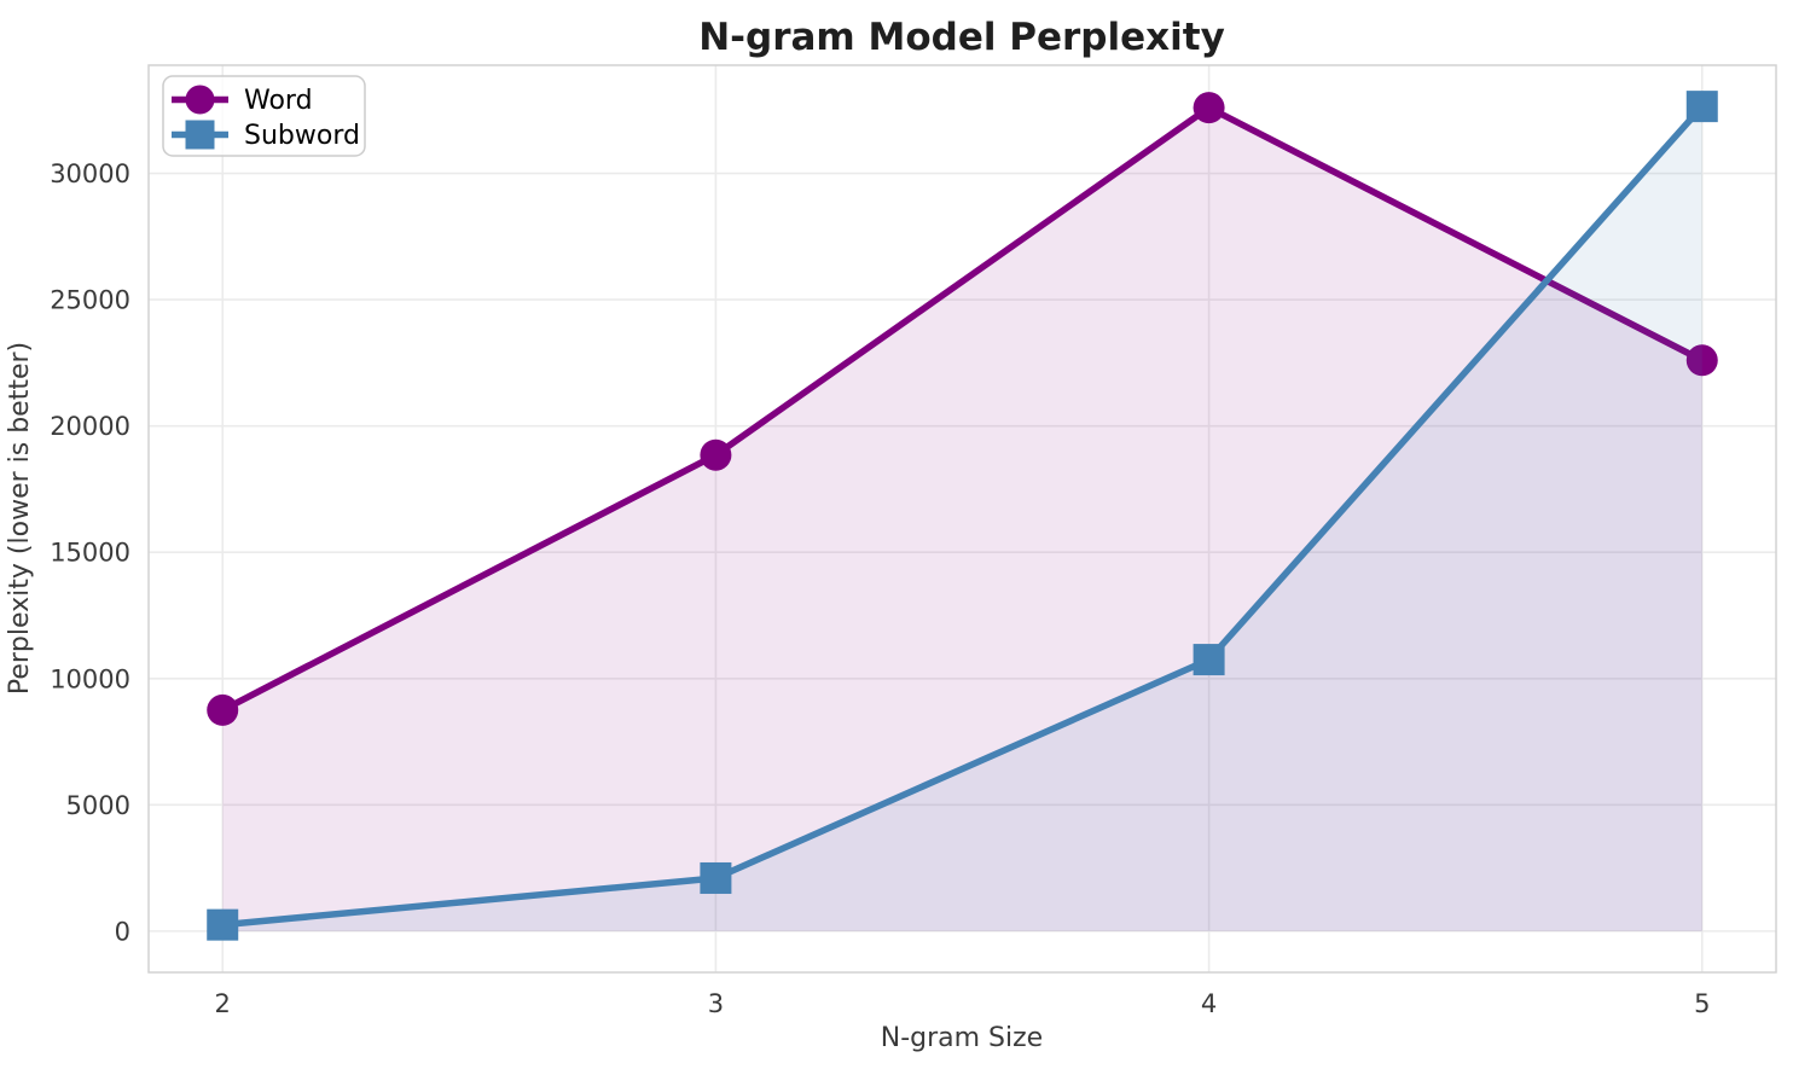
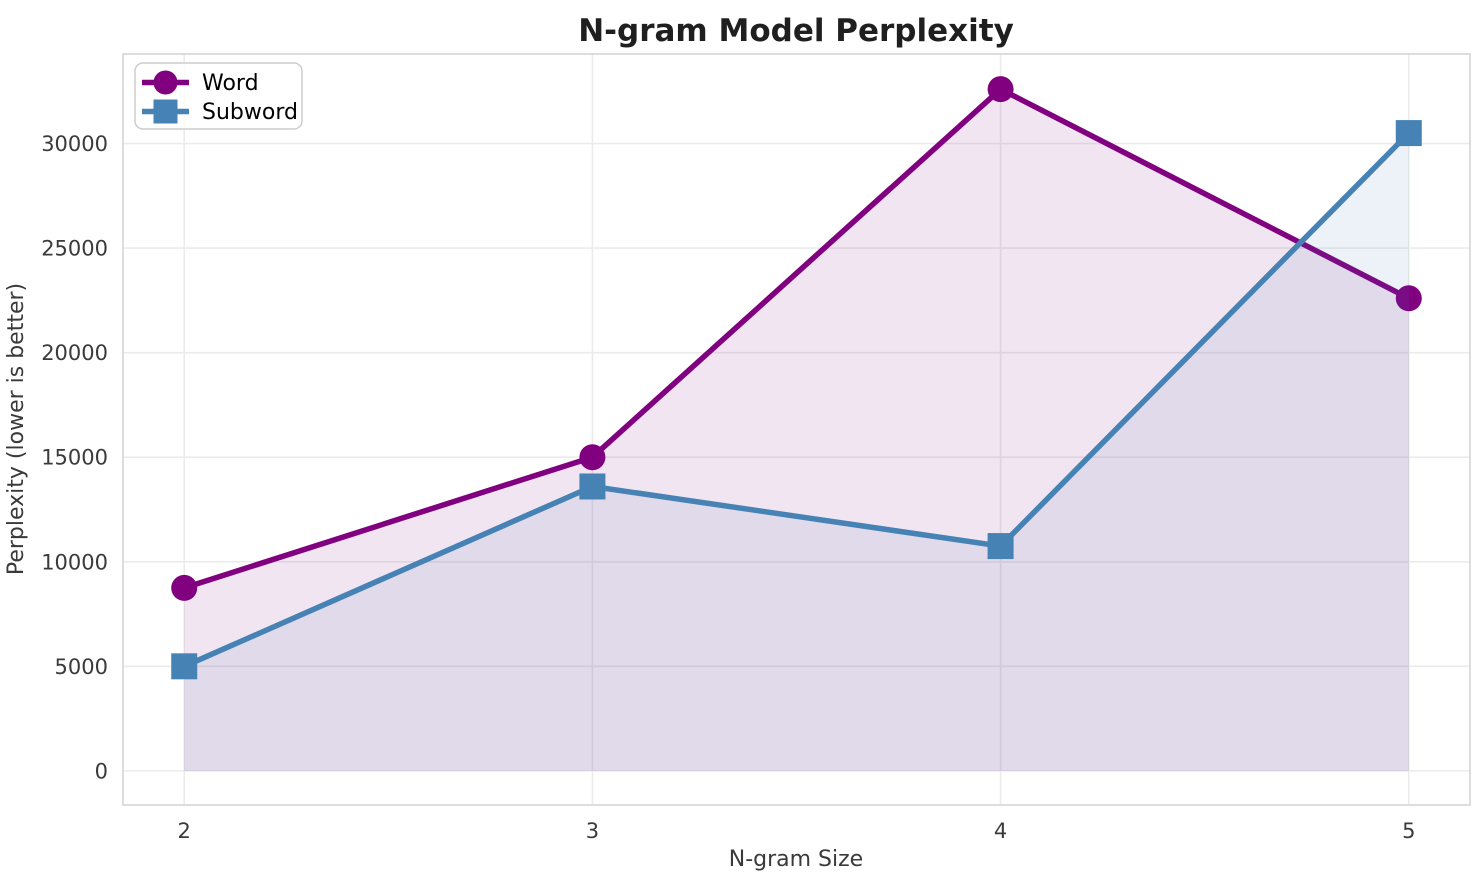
Subword/2: 200 -> 5000
Word/3: 18800 -> 15000
Subword/3: 2100 -> 13600
Subword/5: 32600 -> 30500
